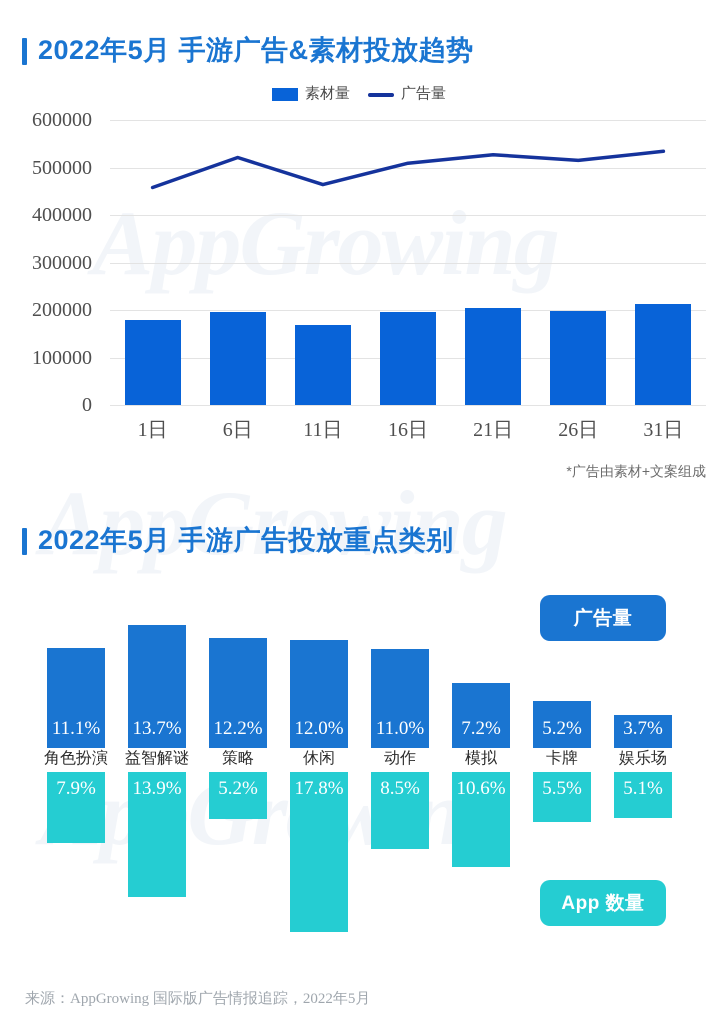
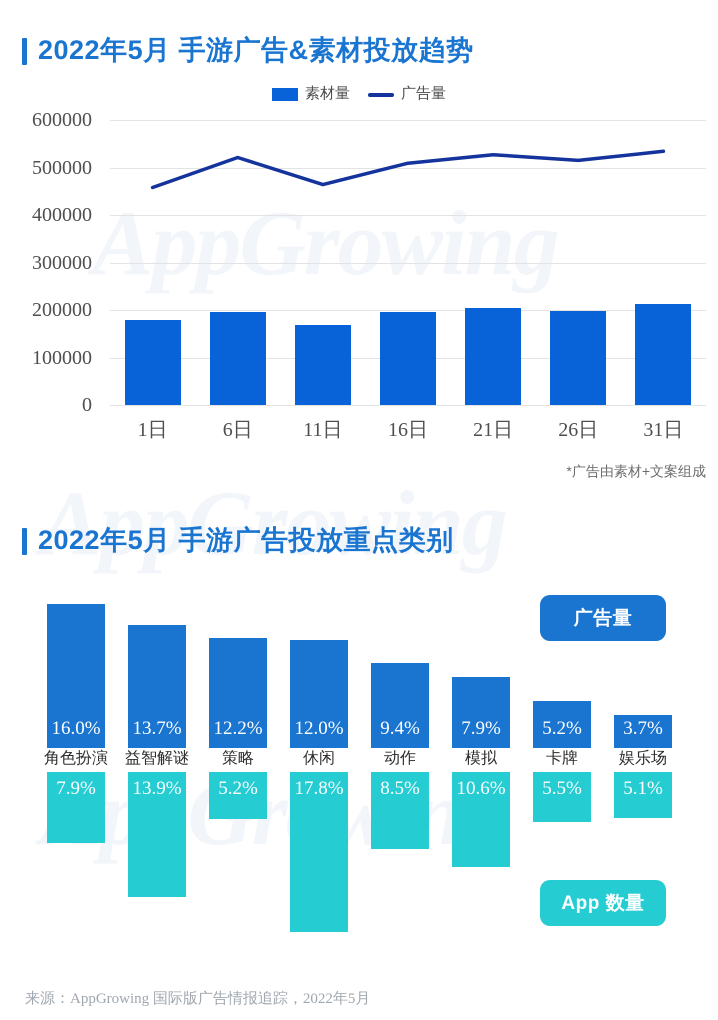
2022年5月 手游广告投放重点类别/广告量/角色扮演: 11.1% -> 16.0%
2022年5月 手游广告投放重点类别/广告量/动作: 11.0% -> 9.4%
2022年5月 手游广告投放重点类别/广告量/模拟: 7.2% -> 7.9%
